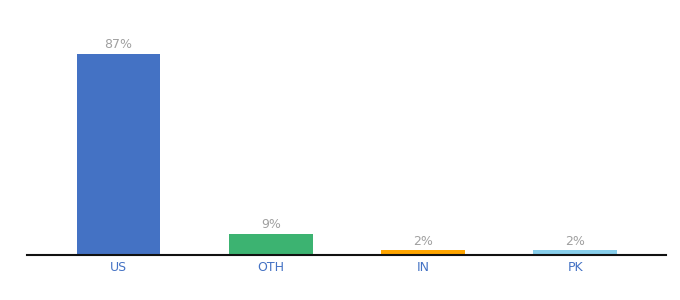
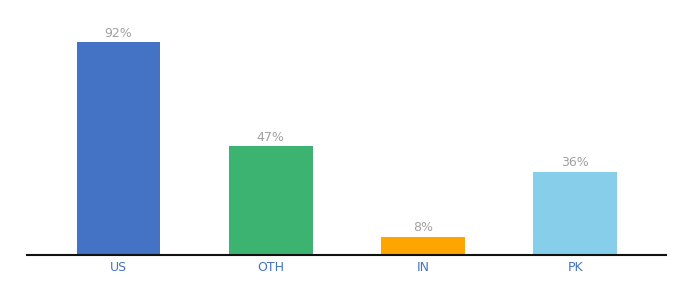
US: 87% -> 92%
OTH: 9% -> 47%
IN: 2% -> 8%
PK: 2% -> 36%
